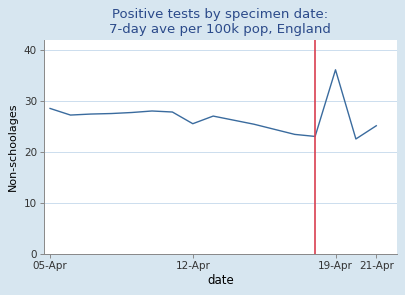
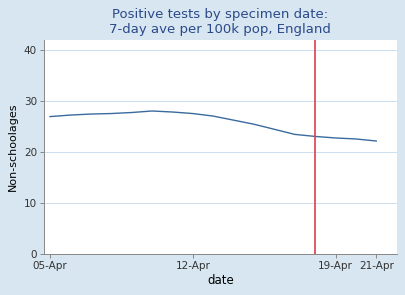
05-Apr: 28.6 -> 27.0
12-Apr: 25.6 -> 27.6
19-Apr: 36.2 -> 22.8
21-Apr: 25.2 -> 22.2
